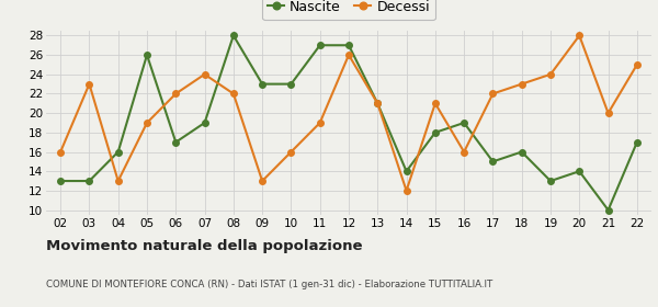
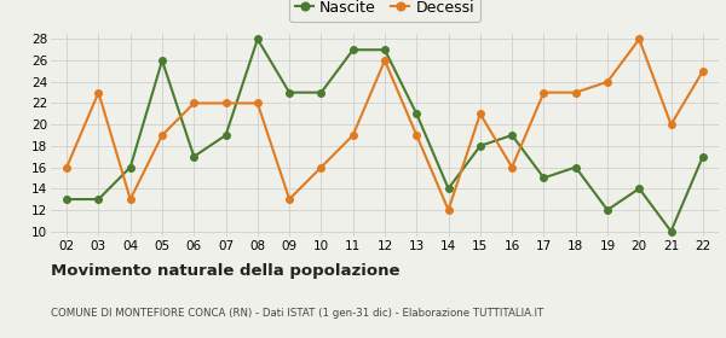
Decessi/07: 24 -> 22
Decessi/13: 21 -> 19
Decessi/17: 22 -> 23
Nascite/19: 13 -> 12
